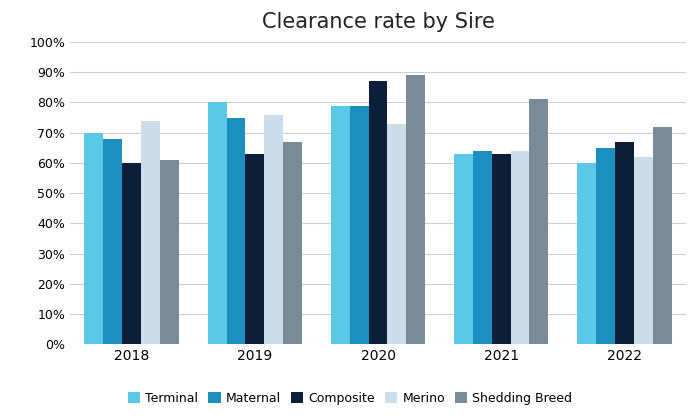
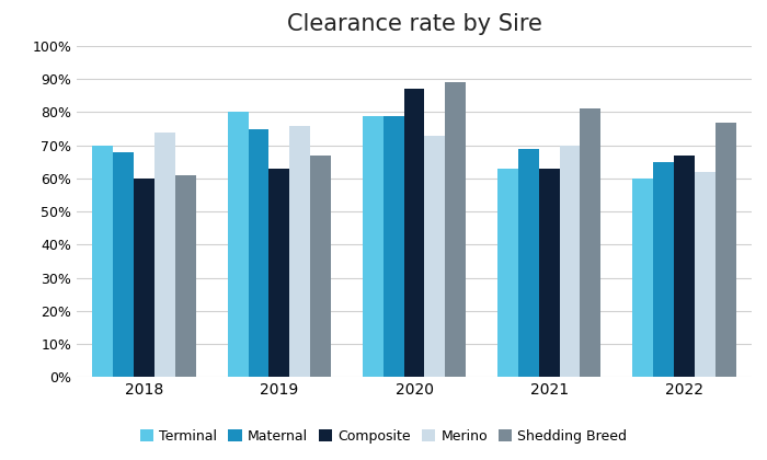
Maternal/2021: 64% -> 69%
Merino/2021: 64% -> 70%
Shedding Breed/2022: 72% -> 77%
